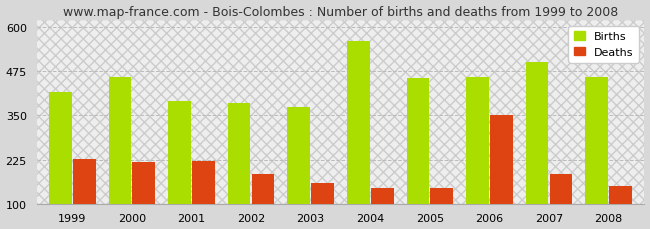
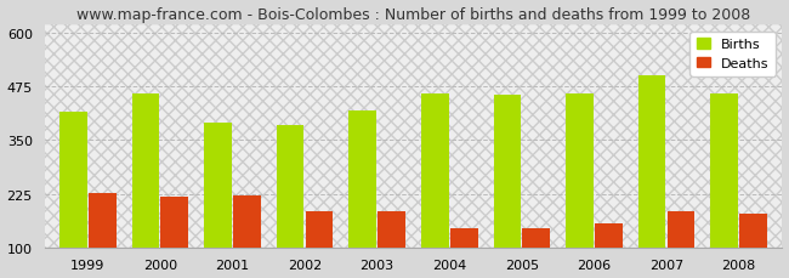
Births/2003: 375 -> 420
Deaths/2003: 160 -> 185
Births/2004: 560 -> 460
Deaths/2006: 350 -> 155
Deaths/2008: 150 -> 178
